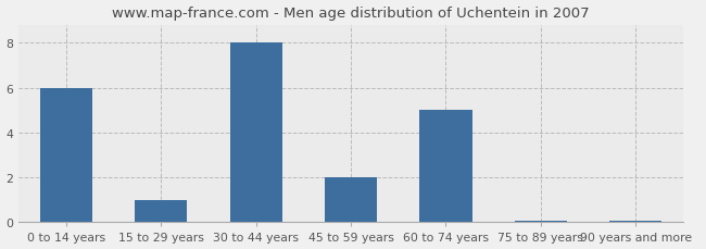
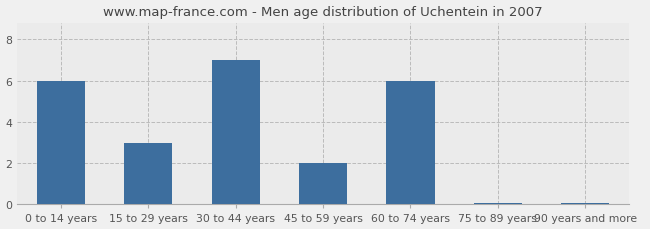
15 to 29 years: 1.00 -> 3.00
30 to 44 years: 8.00 -> 7.00
60 to 74 years: 5.00 -> 6.00
